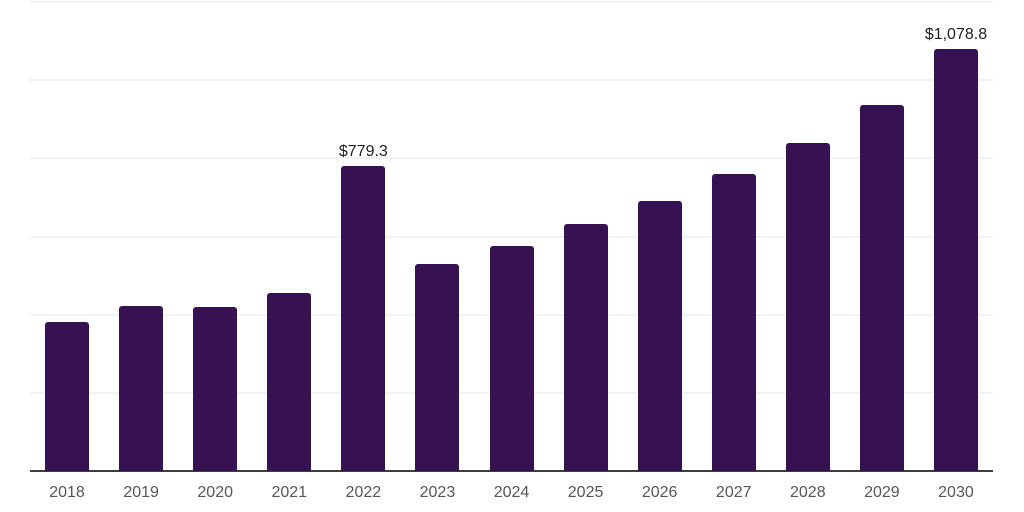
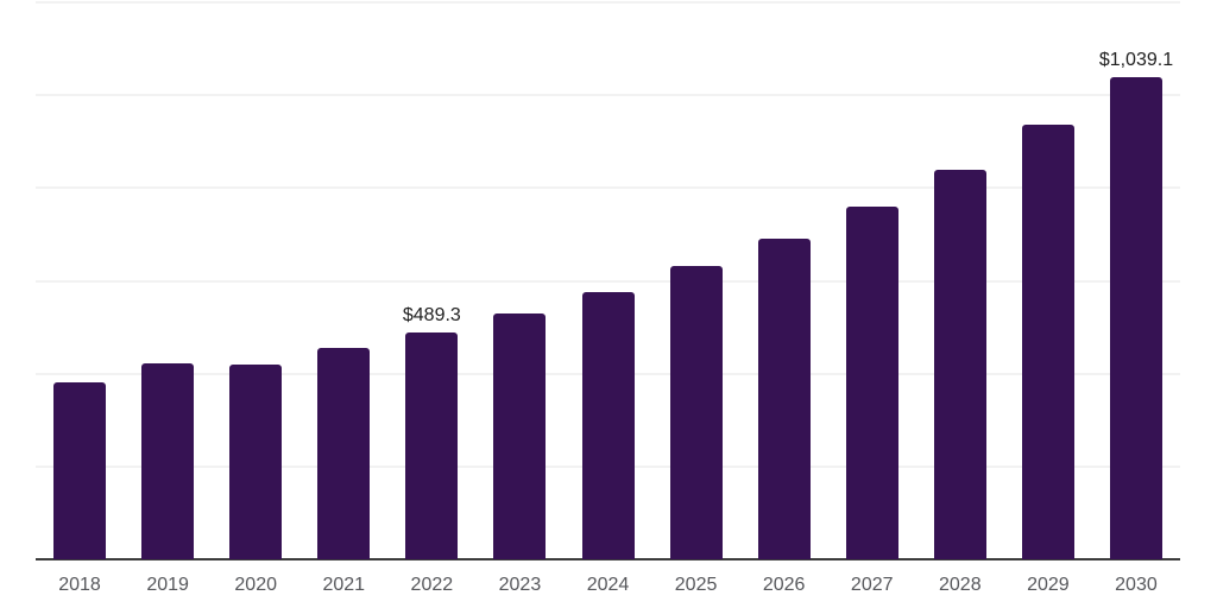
2022: $779.3 -> $489.3
2030: $1,078.8 -> $1,039.1
